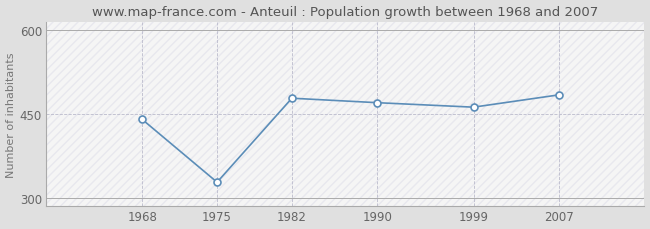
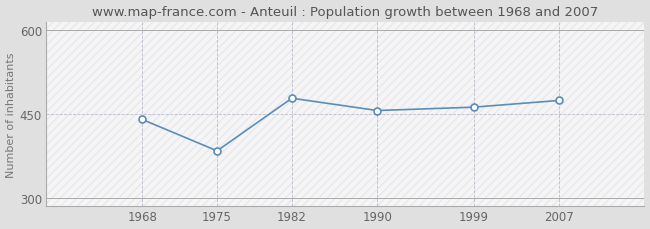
1975: 328 -> 384
1990: 470 -> 456
2007: 484 -> 474
